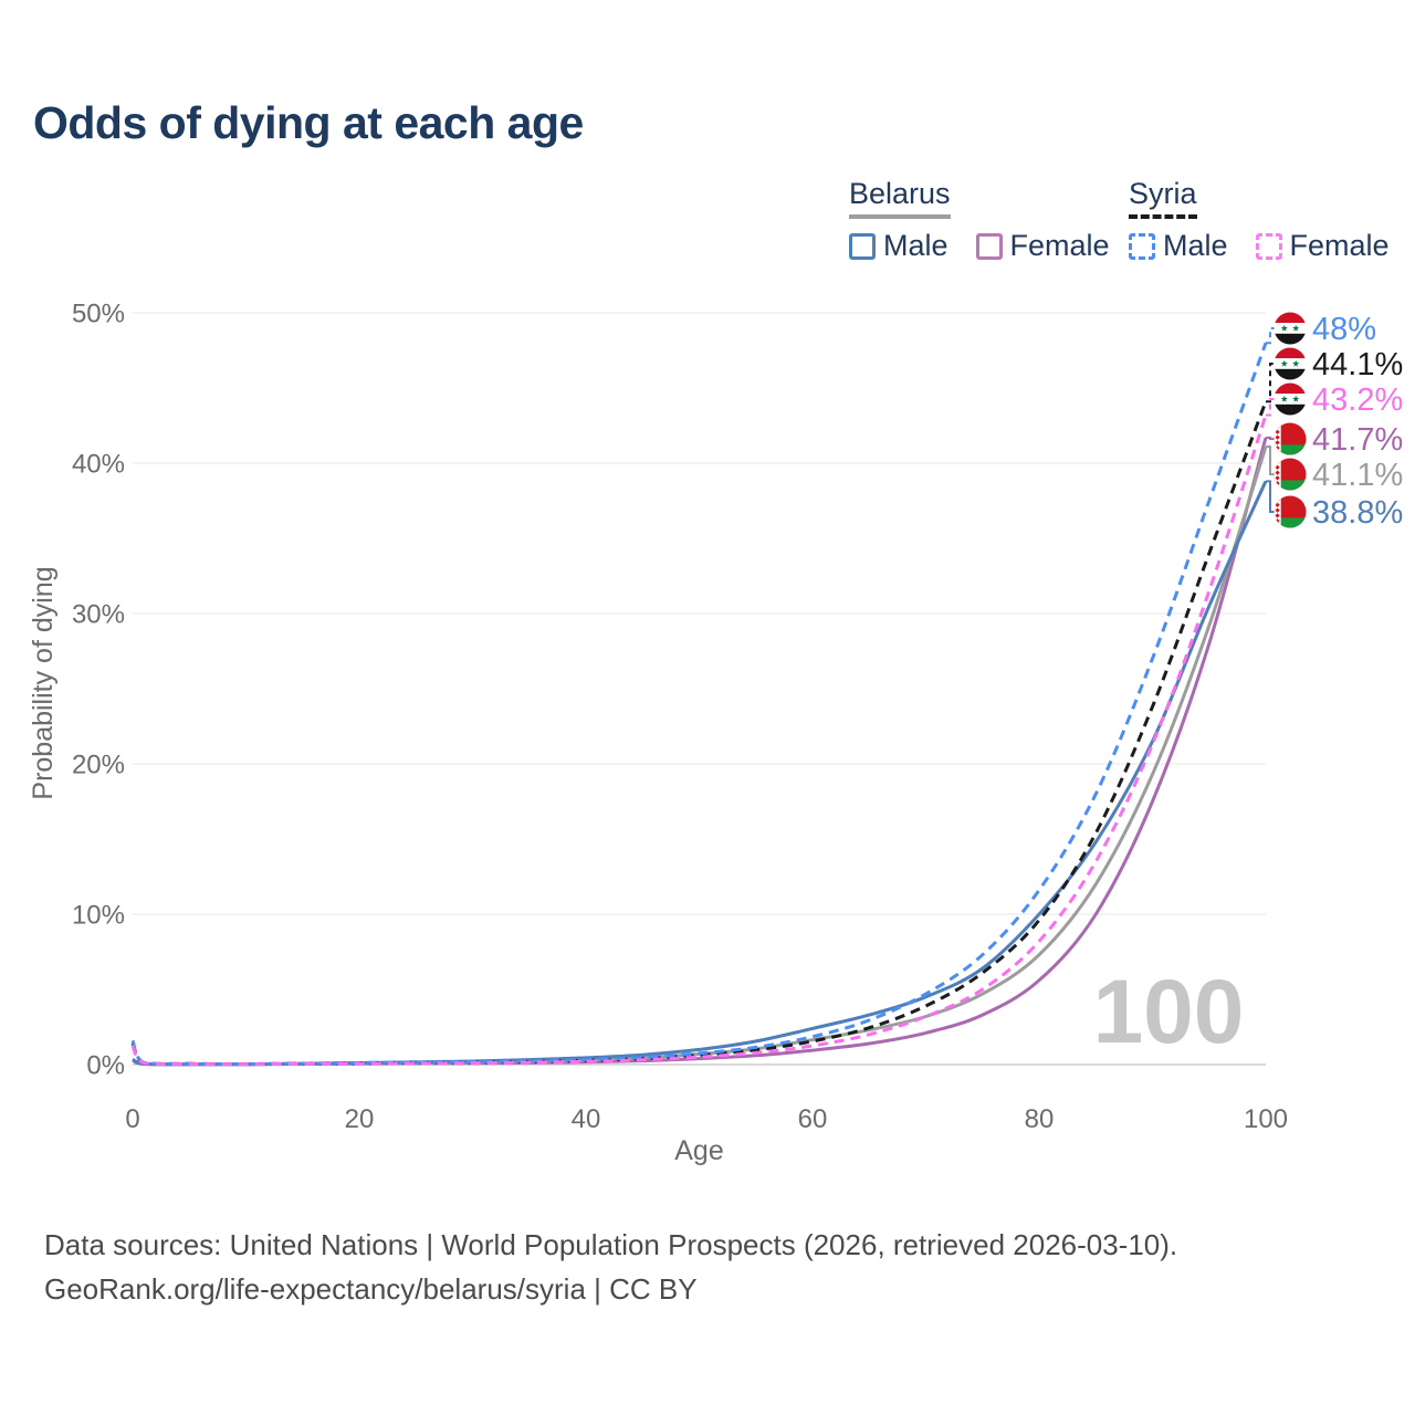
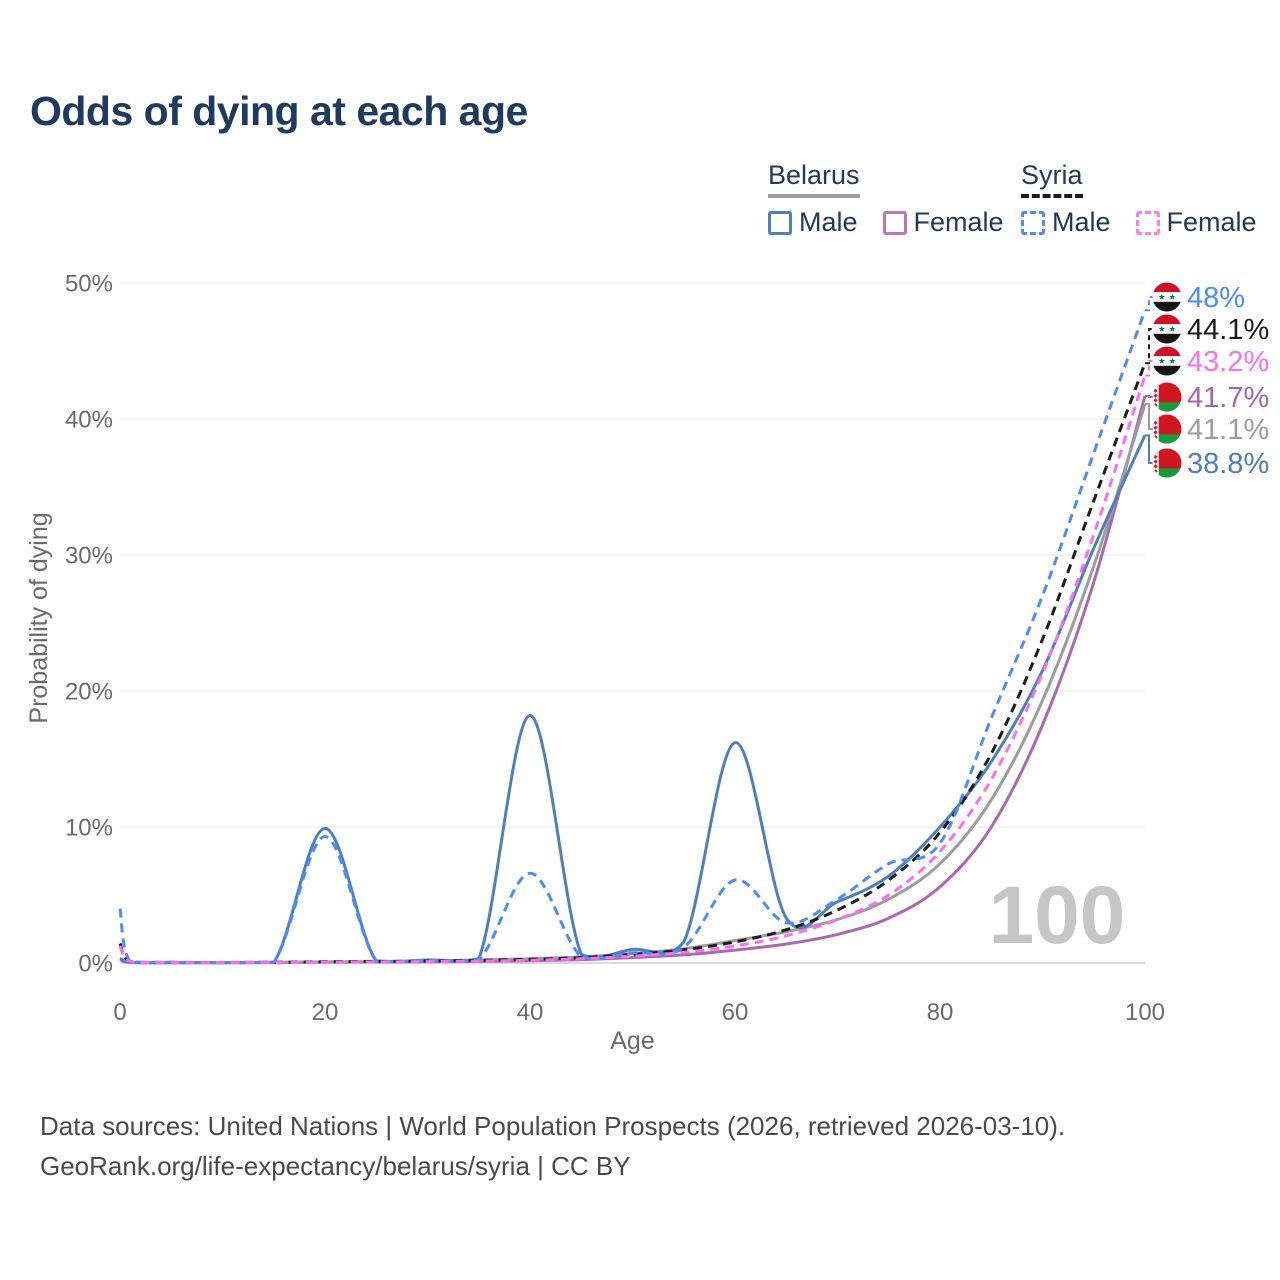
Syria Male/0: 1.6% -> 4.0%
Belarus Male/20: 0.1% -> 9.9%
Syria Male/20: 0.1% -> 9.3%
Belarus Male/40: 0.5% -> 18.2%
Syria Male/40: 0.3% -> 6.6%
Belarus Male/60: 2.4% -> 16.2%
Syria Male/60: 1.9% -> 6.1%
Syria Male/80: 11.6% -> 8.8%
